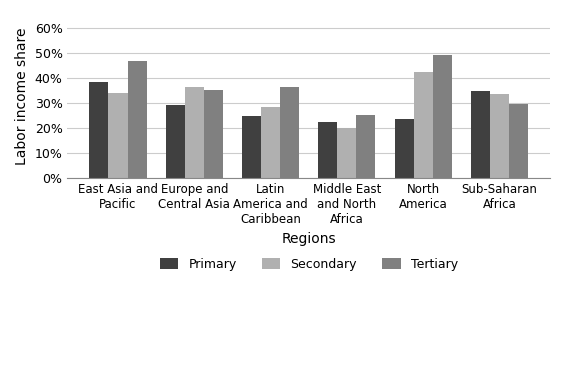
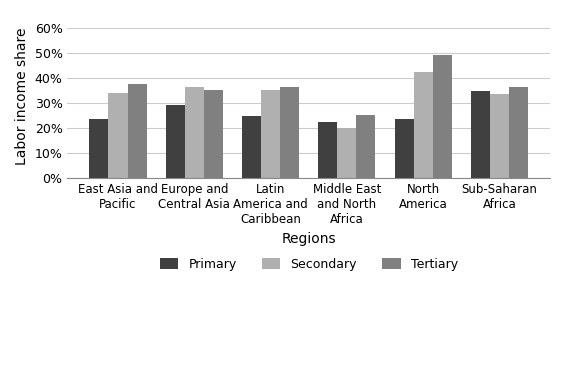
Primary/East Asia and Pacific: 38.5% -> 23.5%
Tertiary/East Asia and Pacific: 46.5% -> 37.6%
Secondary/Latin America and Caribbean: 28.5% -> 35.0%
Tertiary/Sub-Saharan Africa: 29.5% -> 36.4%
